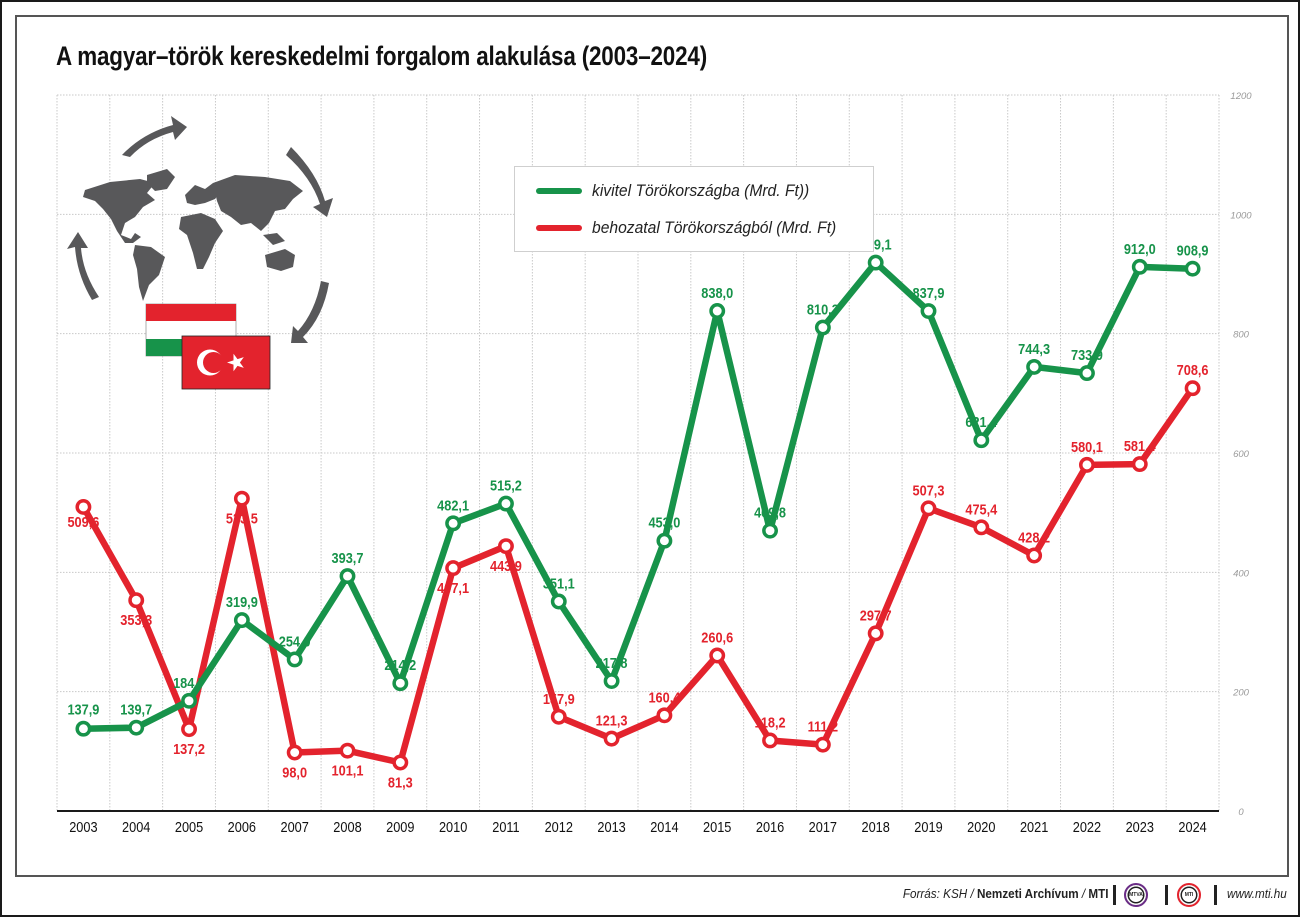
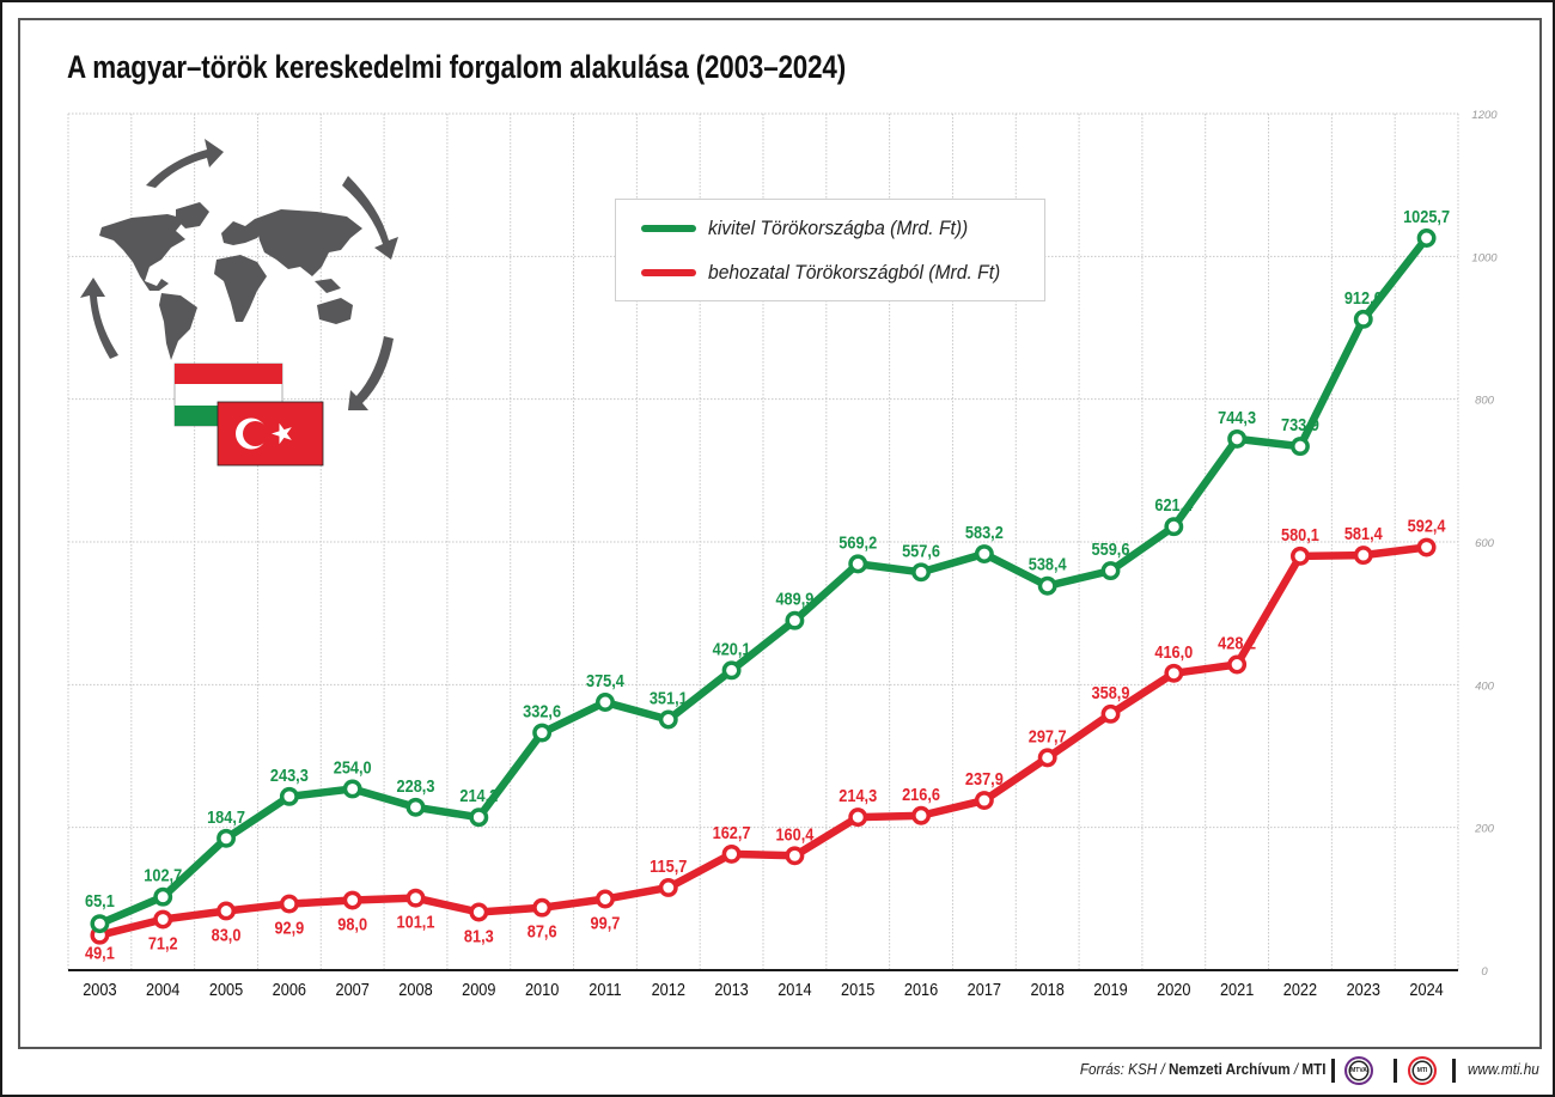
kivitel Törökországba (Mrd. Ft))/2003: 137,9 -> 65,1
behozatal Törökországból (Mrd. Ft)/2003: 509,6 -> 49,1
kivitel Törökországba (Mrd. Ft))/2004: 139,7 -> 102,7
behozatal Törökországból (Mrd. Ft)/2004: 353,3 -> 71,2
behozatal Törökországból (Mrd. Ft)/2005: 137,2 -> 83,0
kivitel Törökországba (Mrd. Ft))/2006: 319,9 -> 243,3
behozatal Törökországból (Mrd. Ft)/2006: 523,5 -> 92,9
kivitel Törökországba (Mrd. Ft))/2008: 393,7 -> 228,3
kivitel Törökországba (Mrd. Ft))/2010: 482,1 -> 332,6
behozatal Törökországból (Mrd. Ft)/2010: 407,1 -> 87,6
kivitel Törökországba (Mrd. Ft))/2011: 515,2 -> 375,4
behozatal Törökországból (Mrd. Ft)/2011: 443,9 -> 99,7
behozatal Törökországból (Mrd. Ft)/2012: 157,9 -> 115,7
kivitel Törökországba (Mrd. Ft))/2013: 217,8 -> 420,1
behozatal Törökországból (Mrd. Ft)/2013: 121,3 -> 162,7
kivitel Törökországba (Mrd. Ft))/2014: 453,0 -> 489,9
kivitel Törökországba (Mrd. Ft))/2015: 838,0 -> 569,2
behozatal Törökországból (Mrd. Ft)/2015: 260,6 -> 214,3
kivitel Törökországba (Mrd. Ft))/2016: 469,8 -> 557,6
behozatal Törökországból (Mrd. Ft)/2016: 118,2 -> 216,6
kivitel Törökországba (Mrd. Ft))/2017: 810,3 -> 583,2
behozatal Törökországból (Mrd. Ft)/2017: 111,2 -> 237,9
kivitel Törökországba (Mrd. Ft))/2018: 919,1 -> 538,4
kivitel Törökországba (Mrd. Ft))/2019: 837,9 -> 559,6
behozatal Törökországból (Mrd. Ft)/2019: 507,3 -> 358,9
behozatal Törökországból (Mrd. Ft)/2020: 475,4 -> 416,0
kivitel Törökországba (Mrd. Ft))/2024: 908,9 -> 1025,7
behozatal Törökországból (Mrd. Ft)/2024: 708,6 -> 592,4
